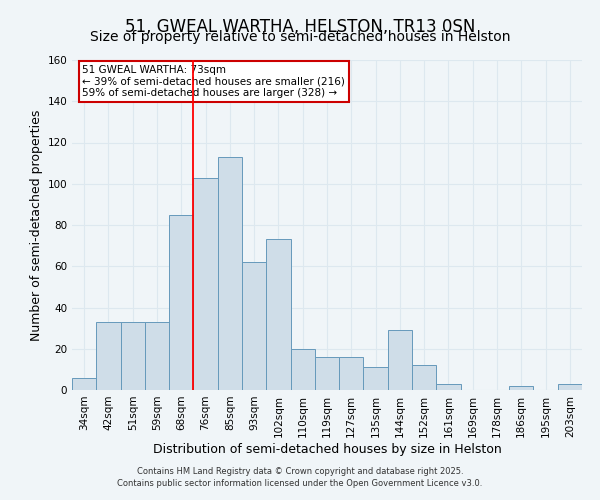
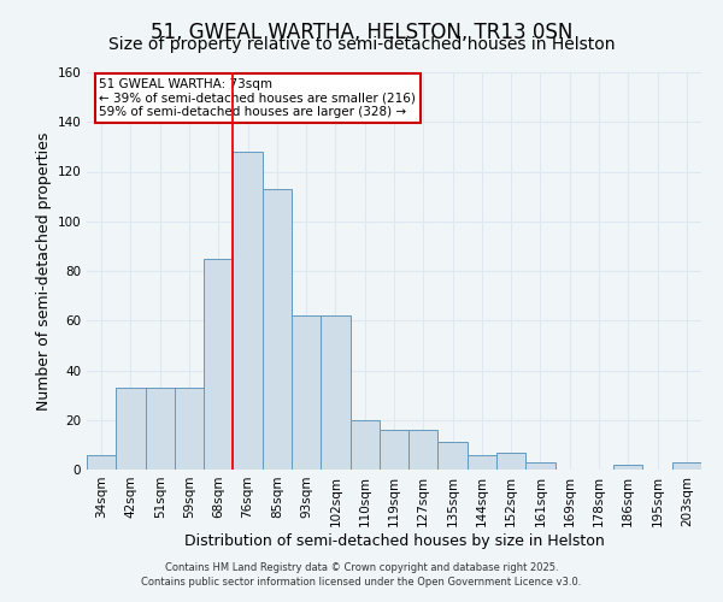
76sqm: 103 -> 128
102sqm: 73 -> 62
144sqm: 29 -> 6
152sqm: 12 -> 7
